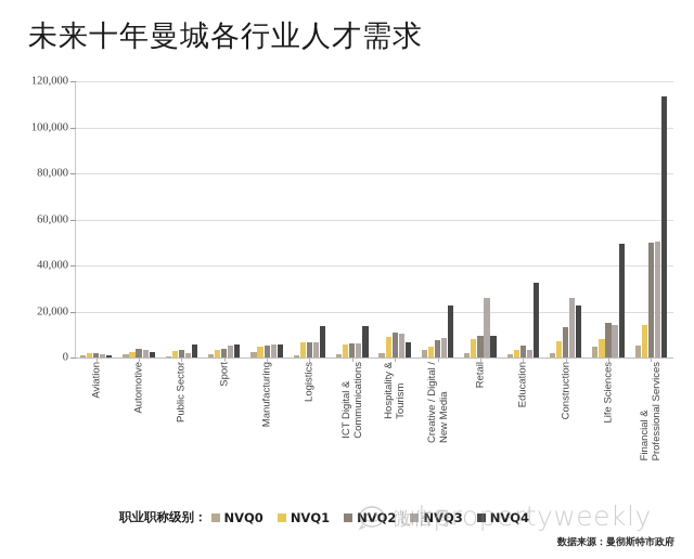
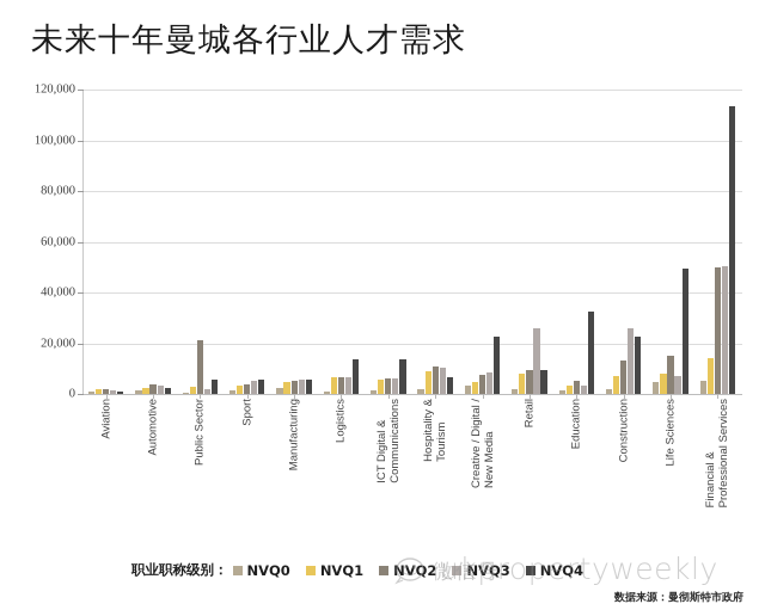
NVQ2/Public Sector: 4000 -> 21000
NVQ3/Life Sciences: 14000 -> 7000
